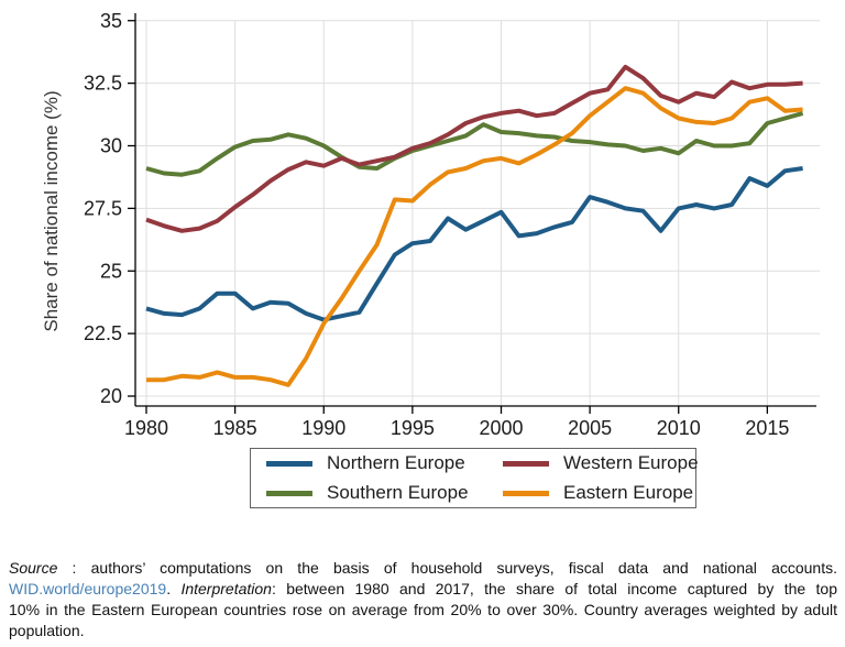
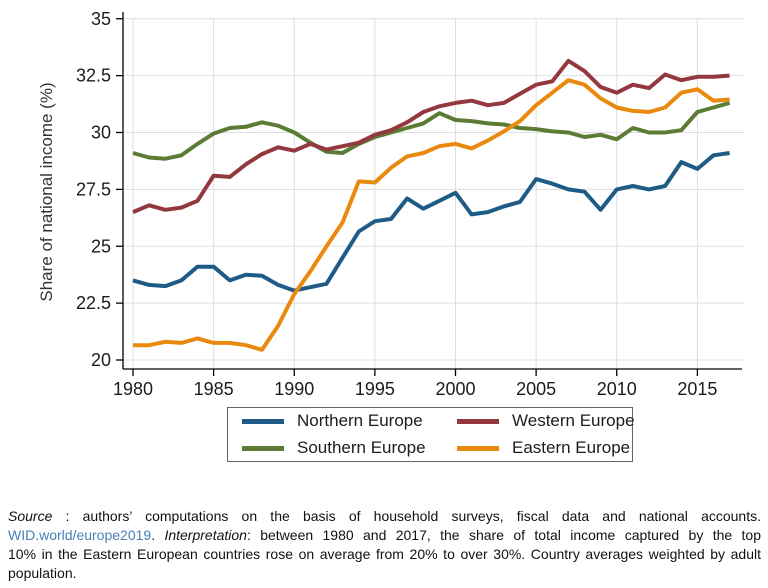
Western Europe/1980: 27.1 -> 26.5
Western Europe/1985: 27.6 -> 28.1
